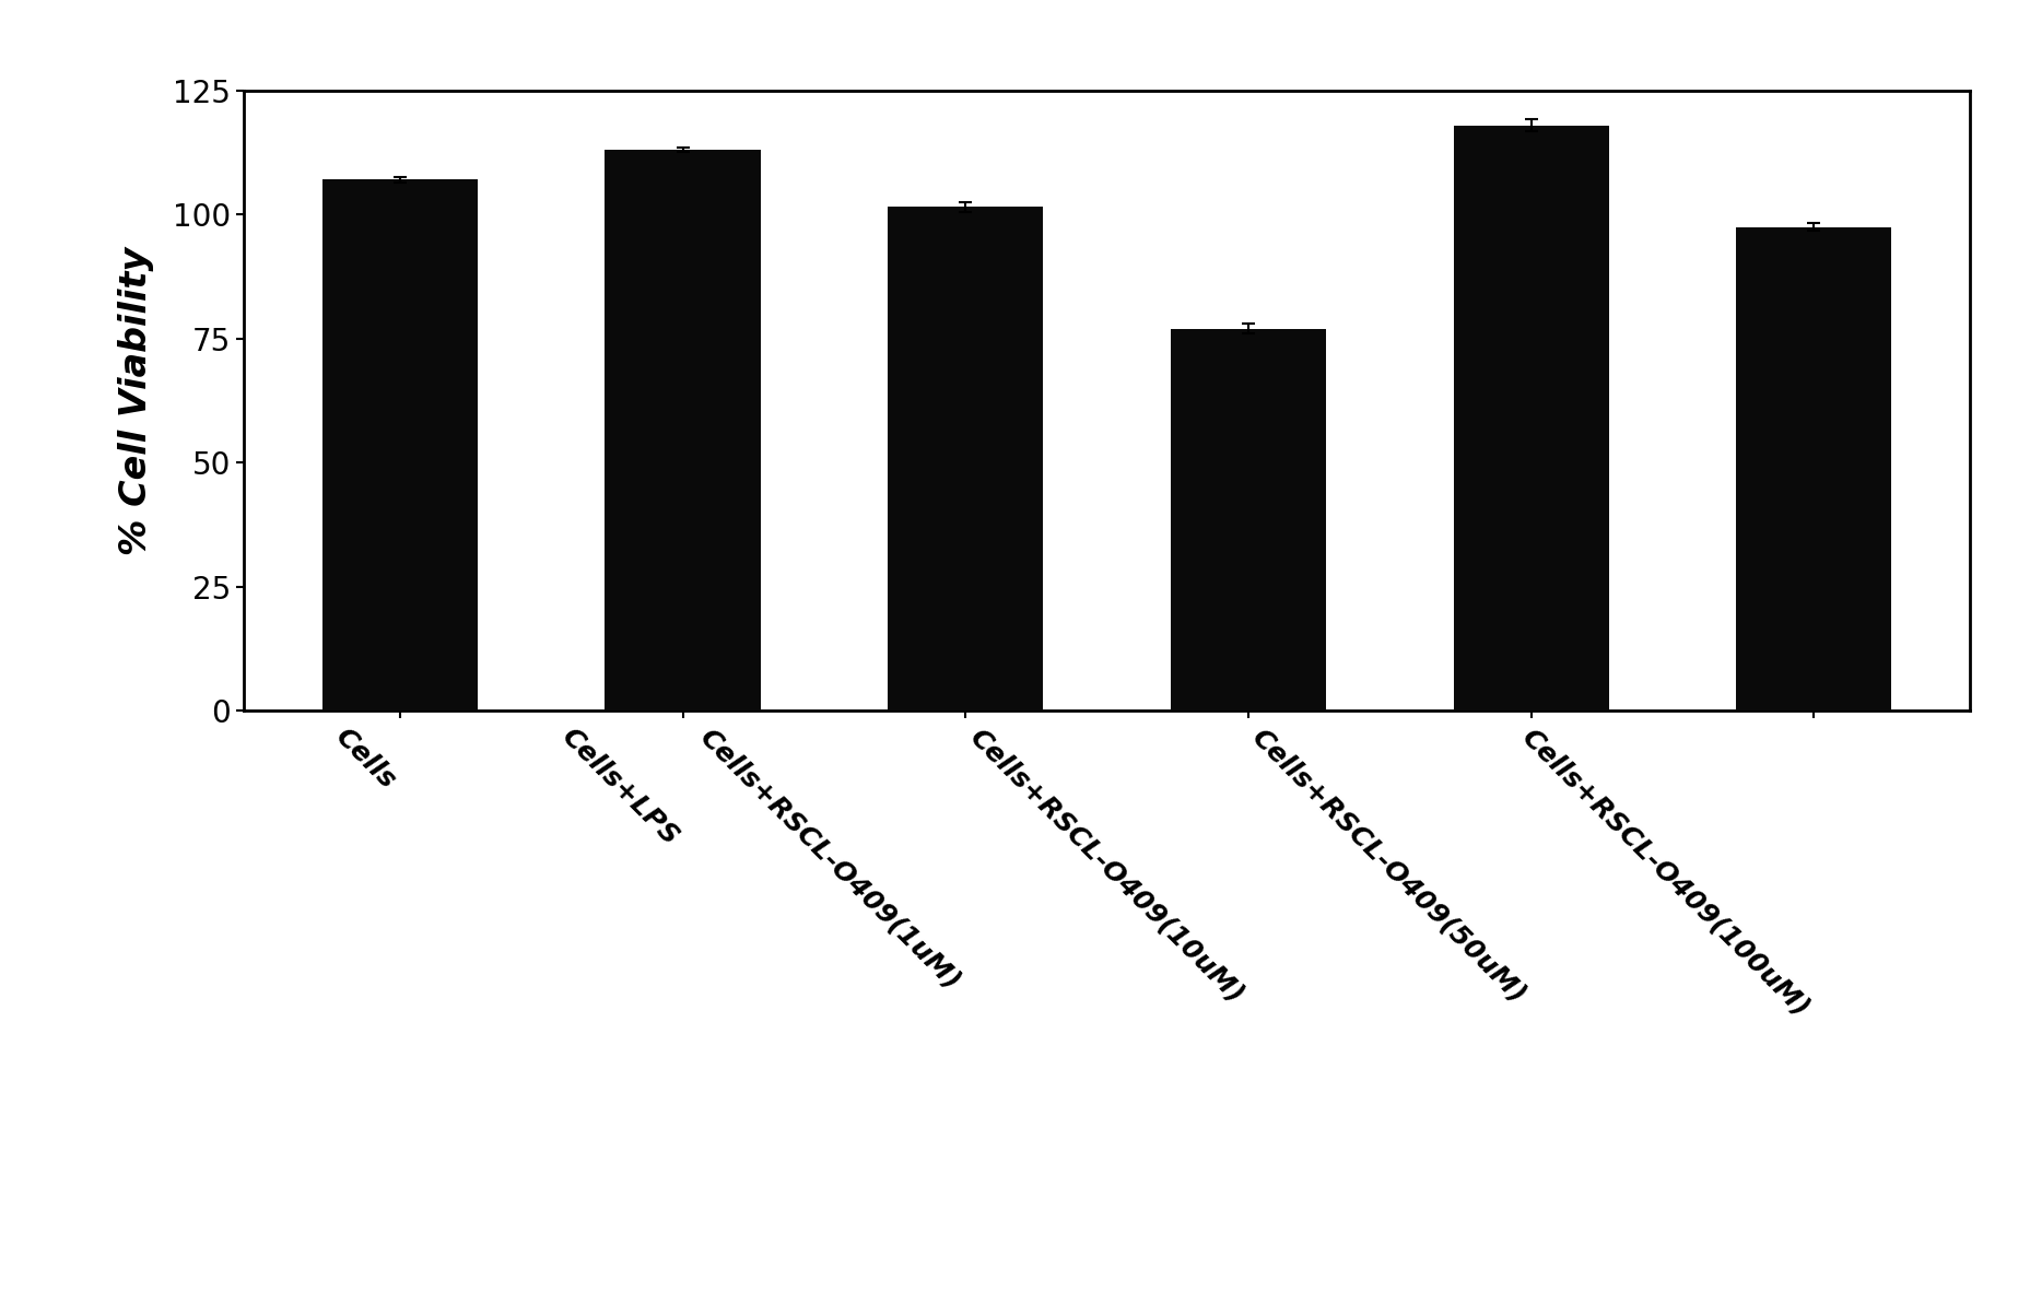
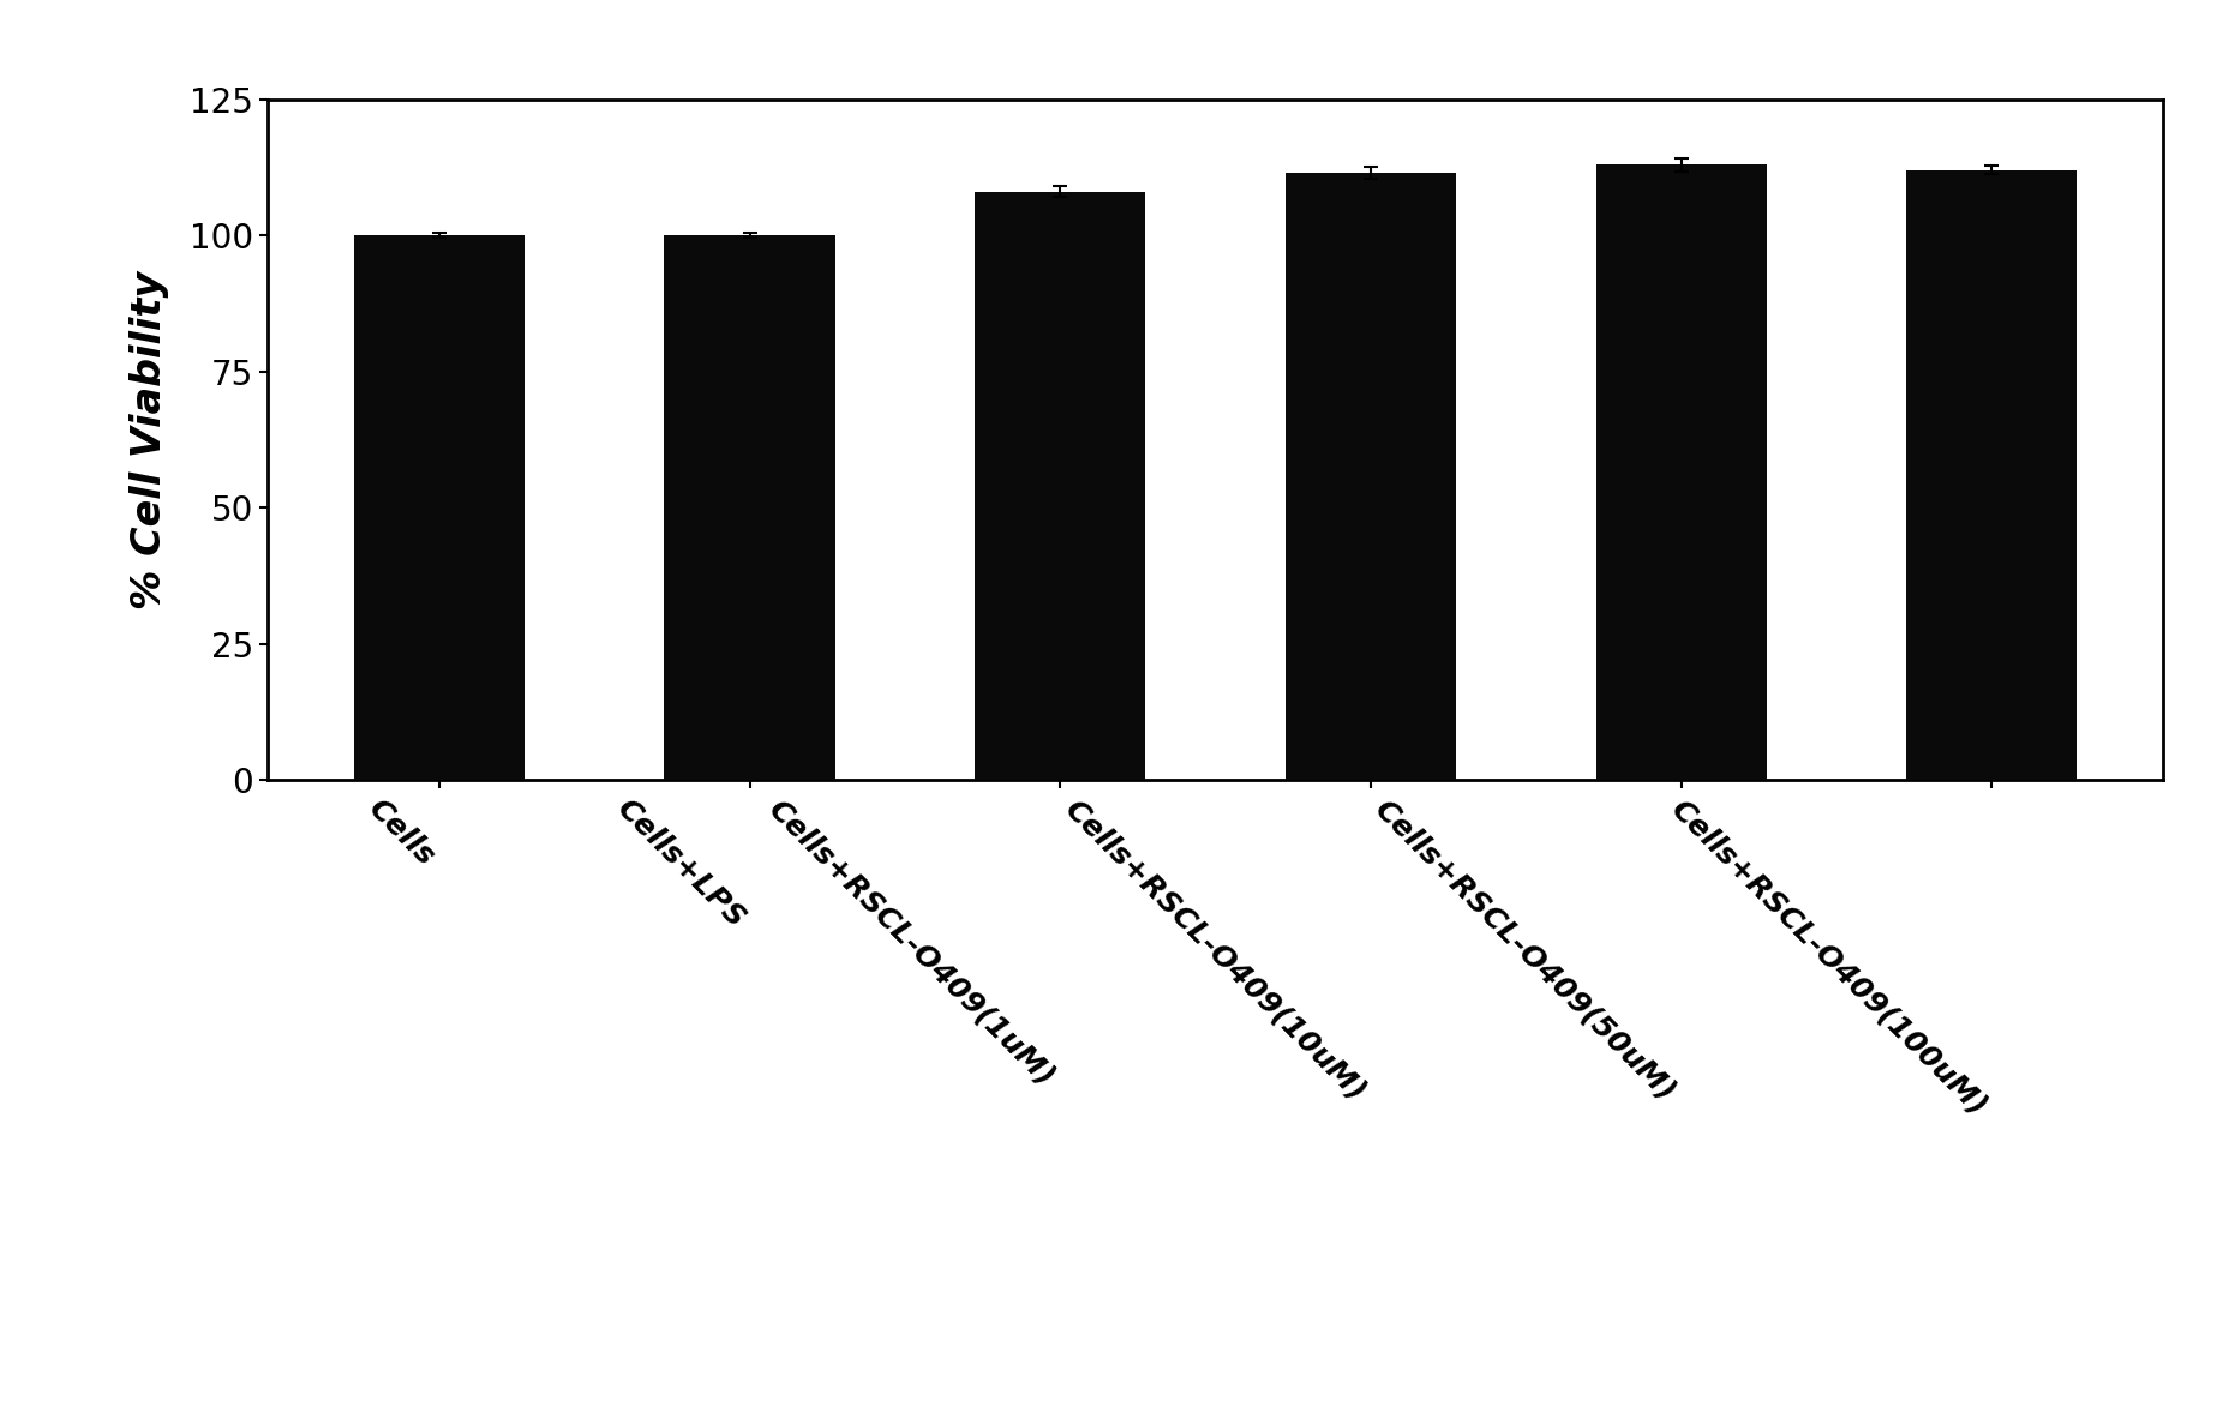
Cells: 107.0 -> 100.0
Cells+LPS: 113.0 -> 100.0
Cells+RSCL-O409(1uM): 101.5 -> 108.0
Cells+RSCL-O409(10uM): 77.0 -> 111.5
Cells+RSCL-O409(50uM): 118.0 -> 113.0
Cells+RSCL-O409(100uM): 97.5 -> 112.0
